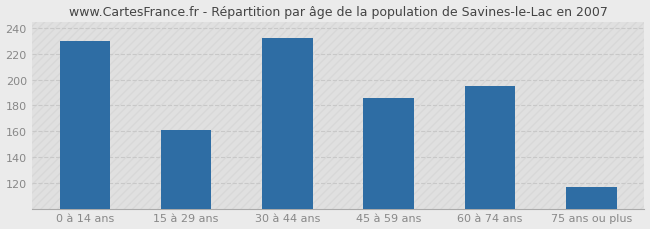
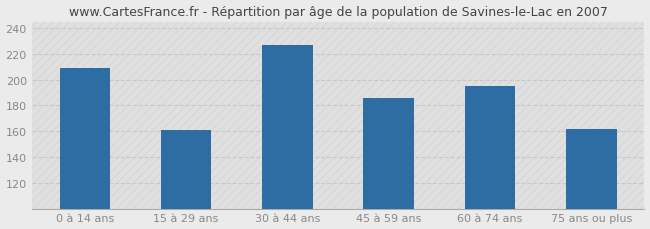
0 à 14 ans: 230 -> 209
30 à 44 ans: 232 -> 227
75 ans ou plus: 117 -> 162
